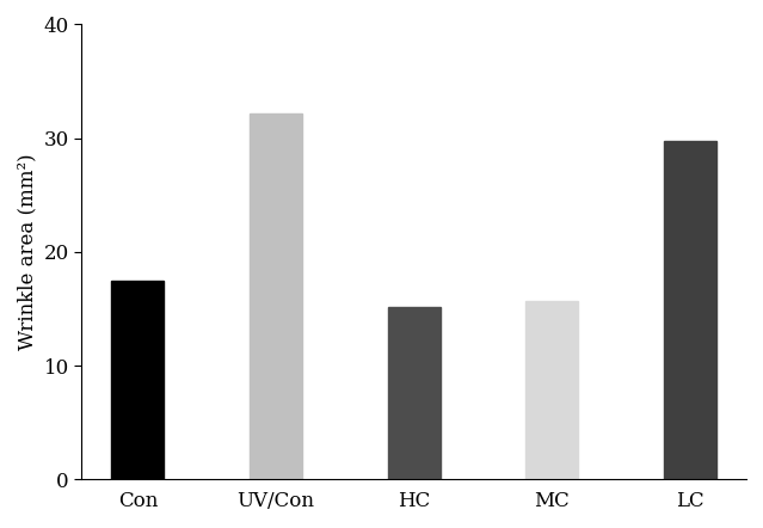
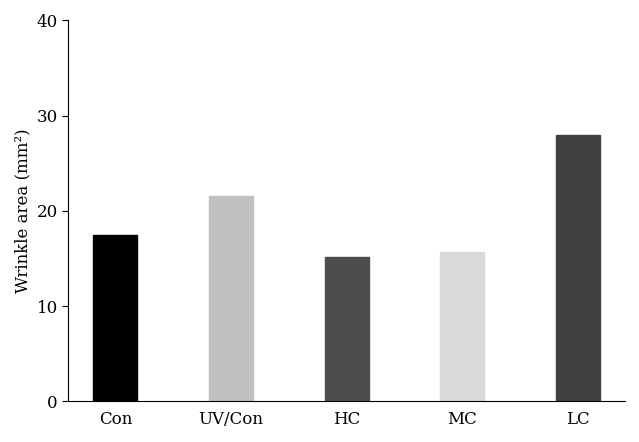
UV/Con: 32.2 -> 21.6
LC: 29.8 -> 28.0
